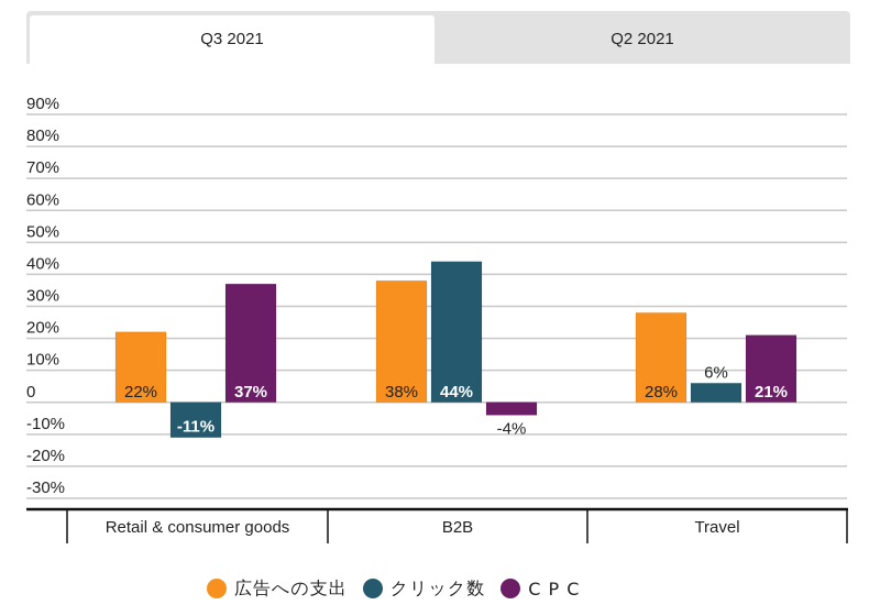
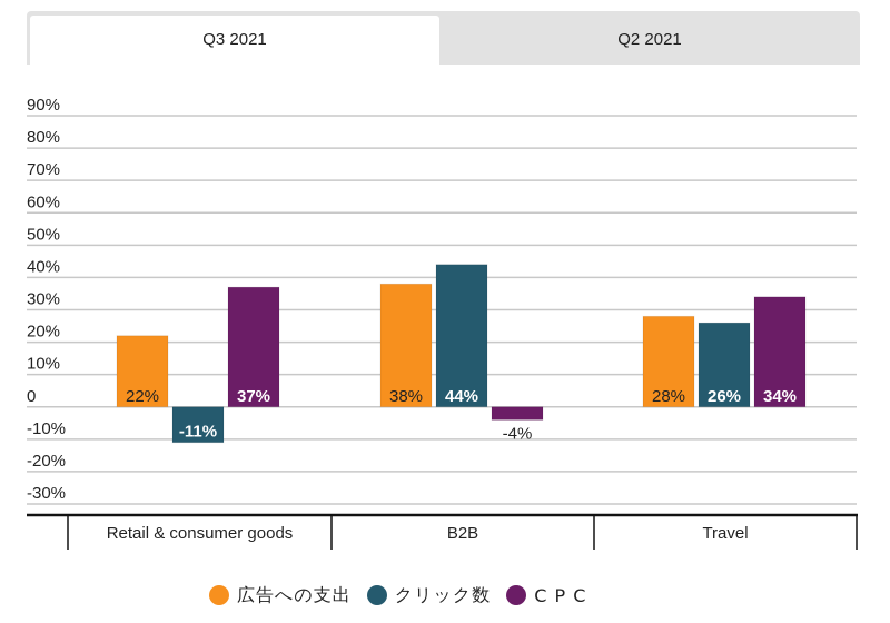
クリック数/Travel: 6% -> 26%
CPC/Travel: 21% -> 34%
